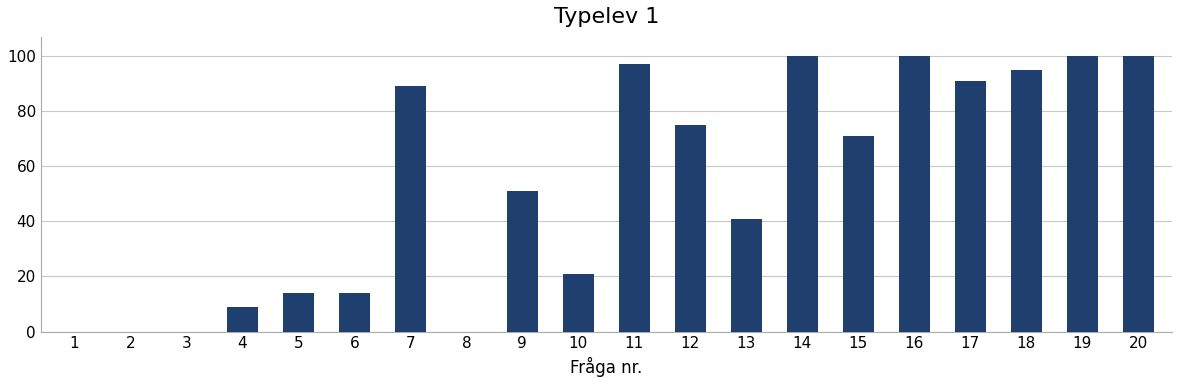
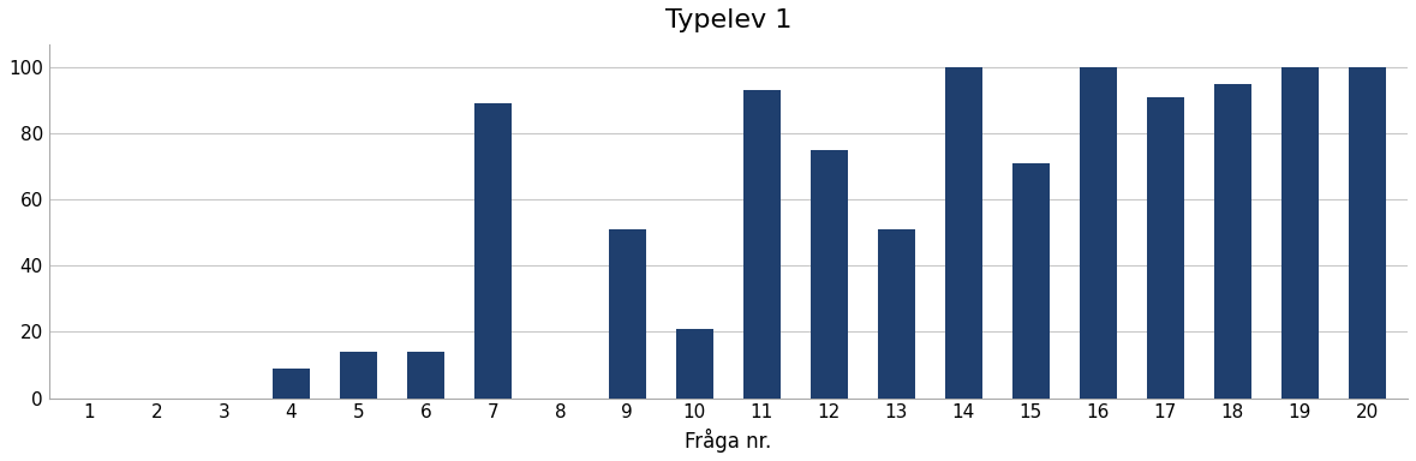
11: 97 -> 93
13: 41 -> 51
